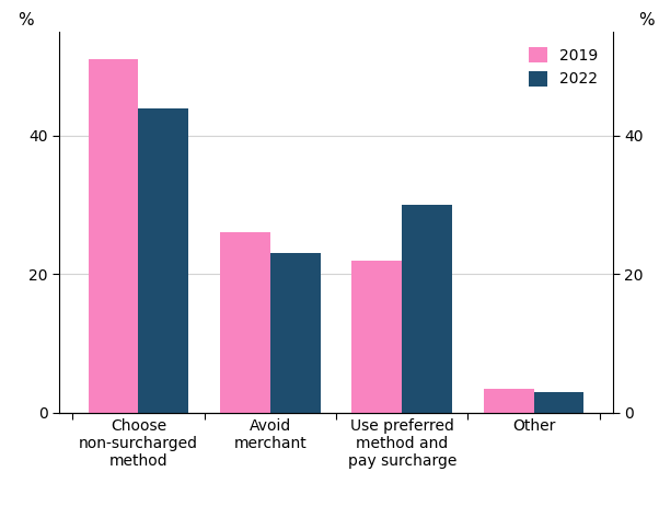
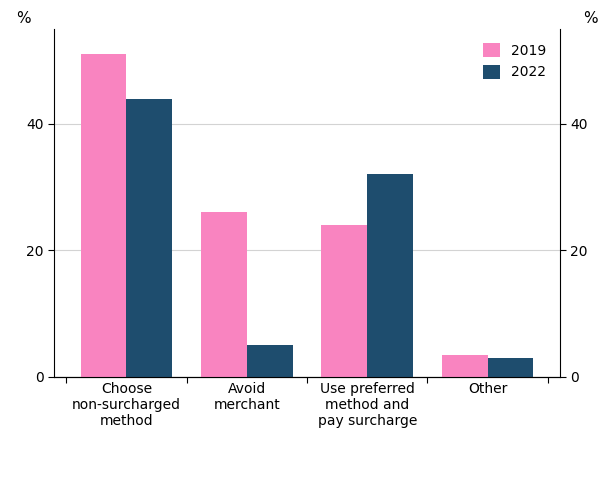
2022/Avoid merchant: 23 -> 5
2019/Use preferred method and pay surcharge: 22.0 -> 24.0
2022/Use preferred method and pay surcharge: 30 -> 32
